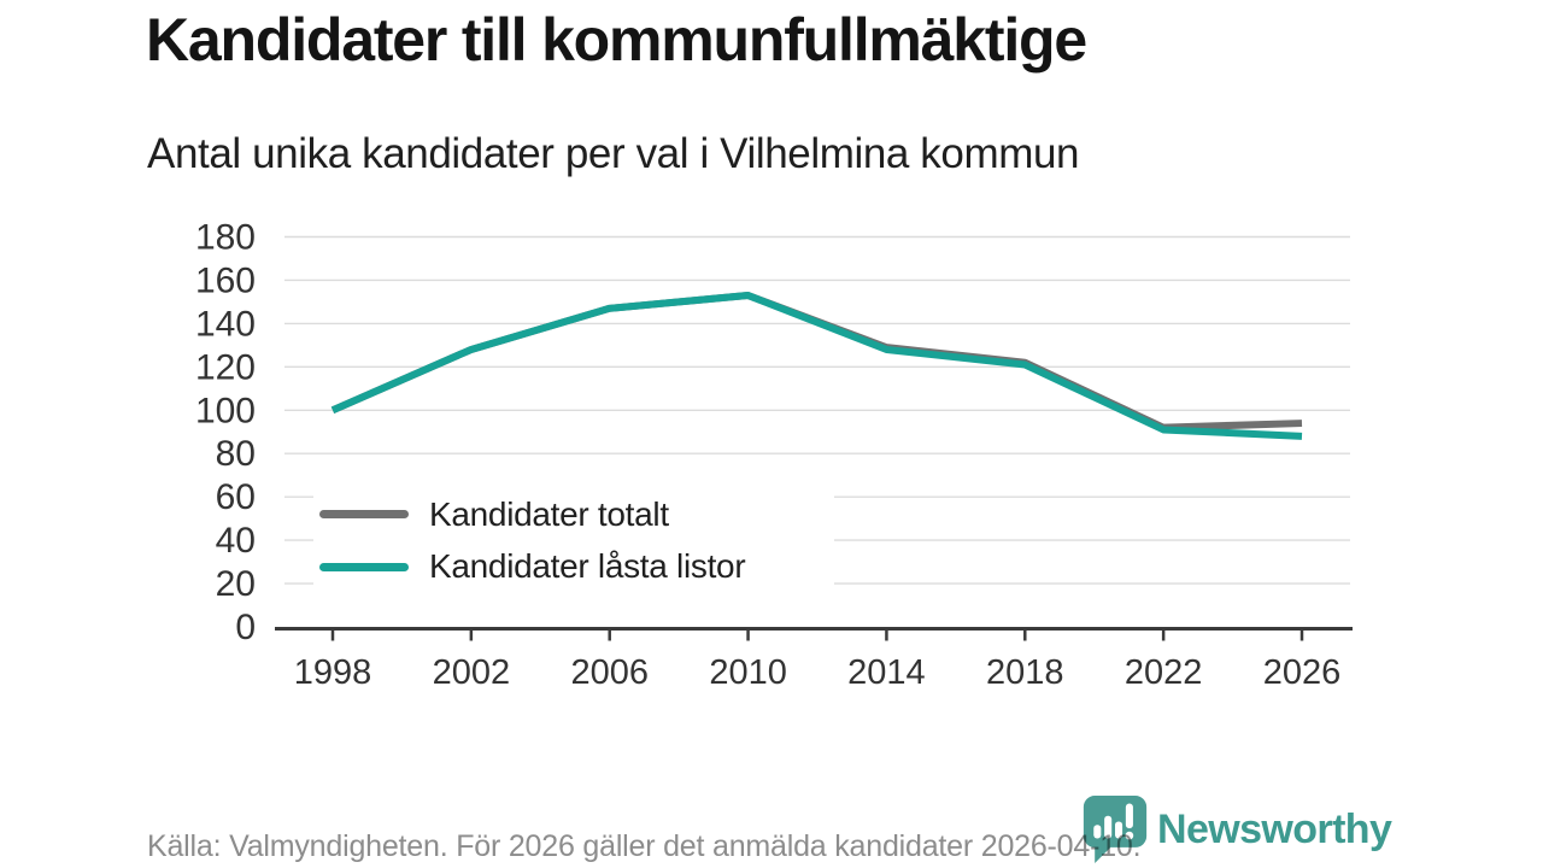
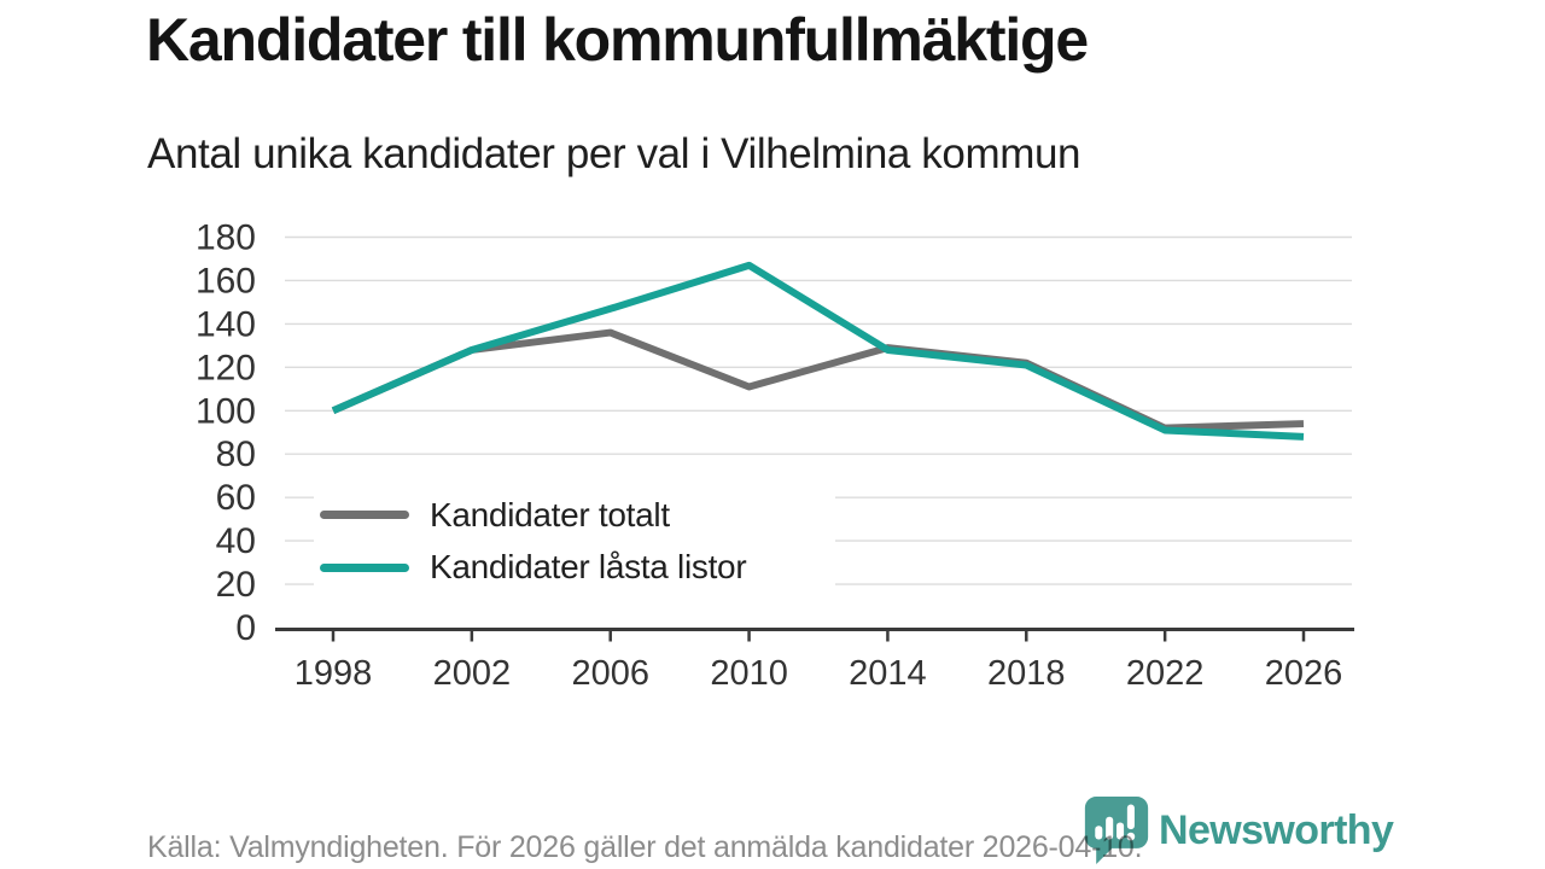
Kandidater totalt/2006: 147 -> 136
Kandidater totalt/2010: 153 -> 111
Kandidater låsta listor/2010: 153 -> 167
